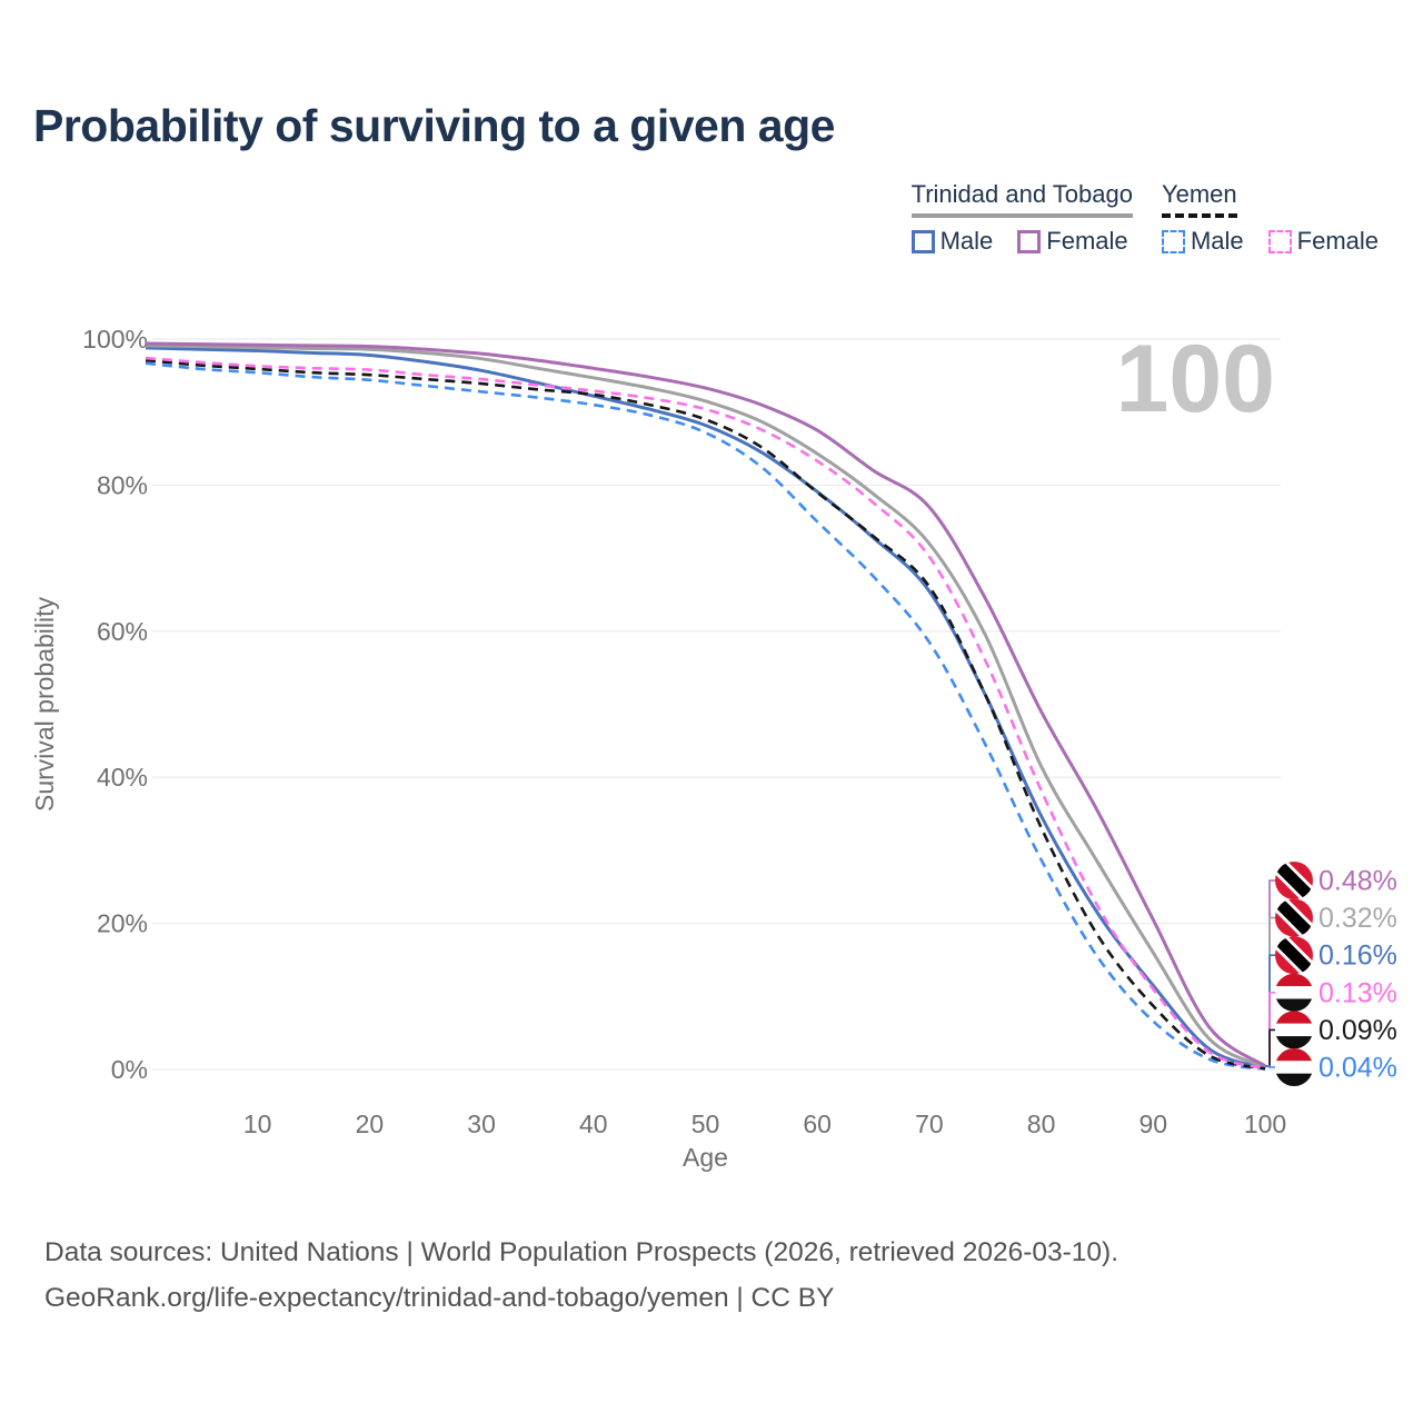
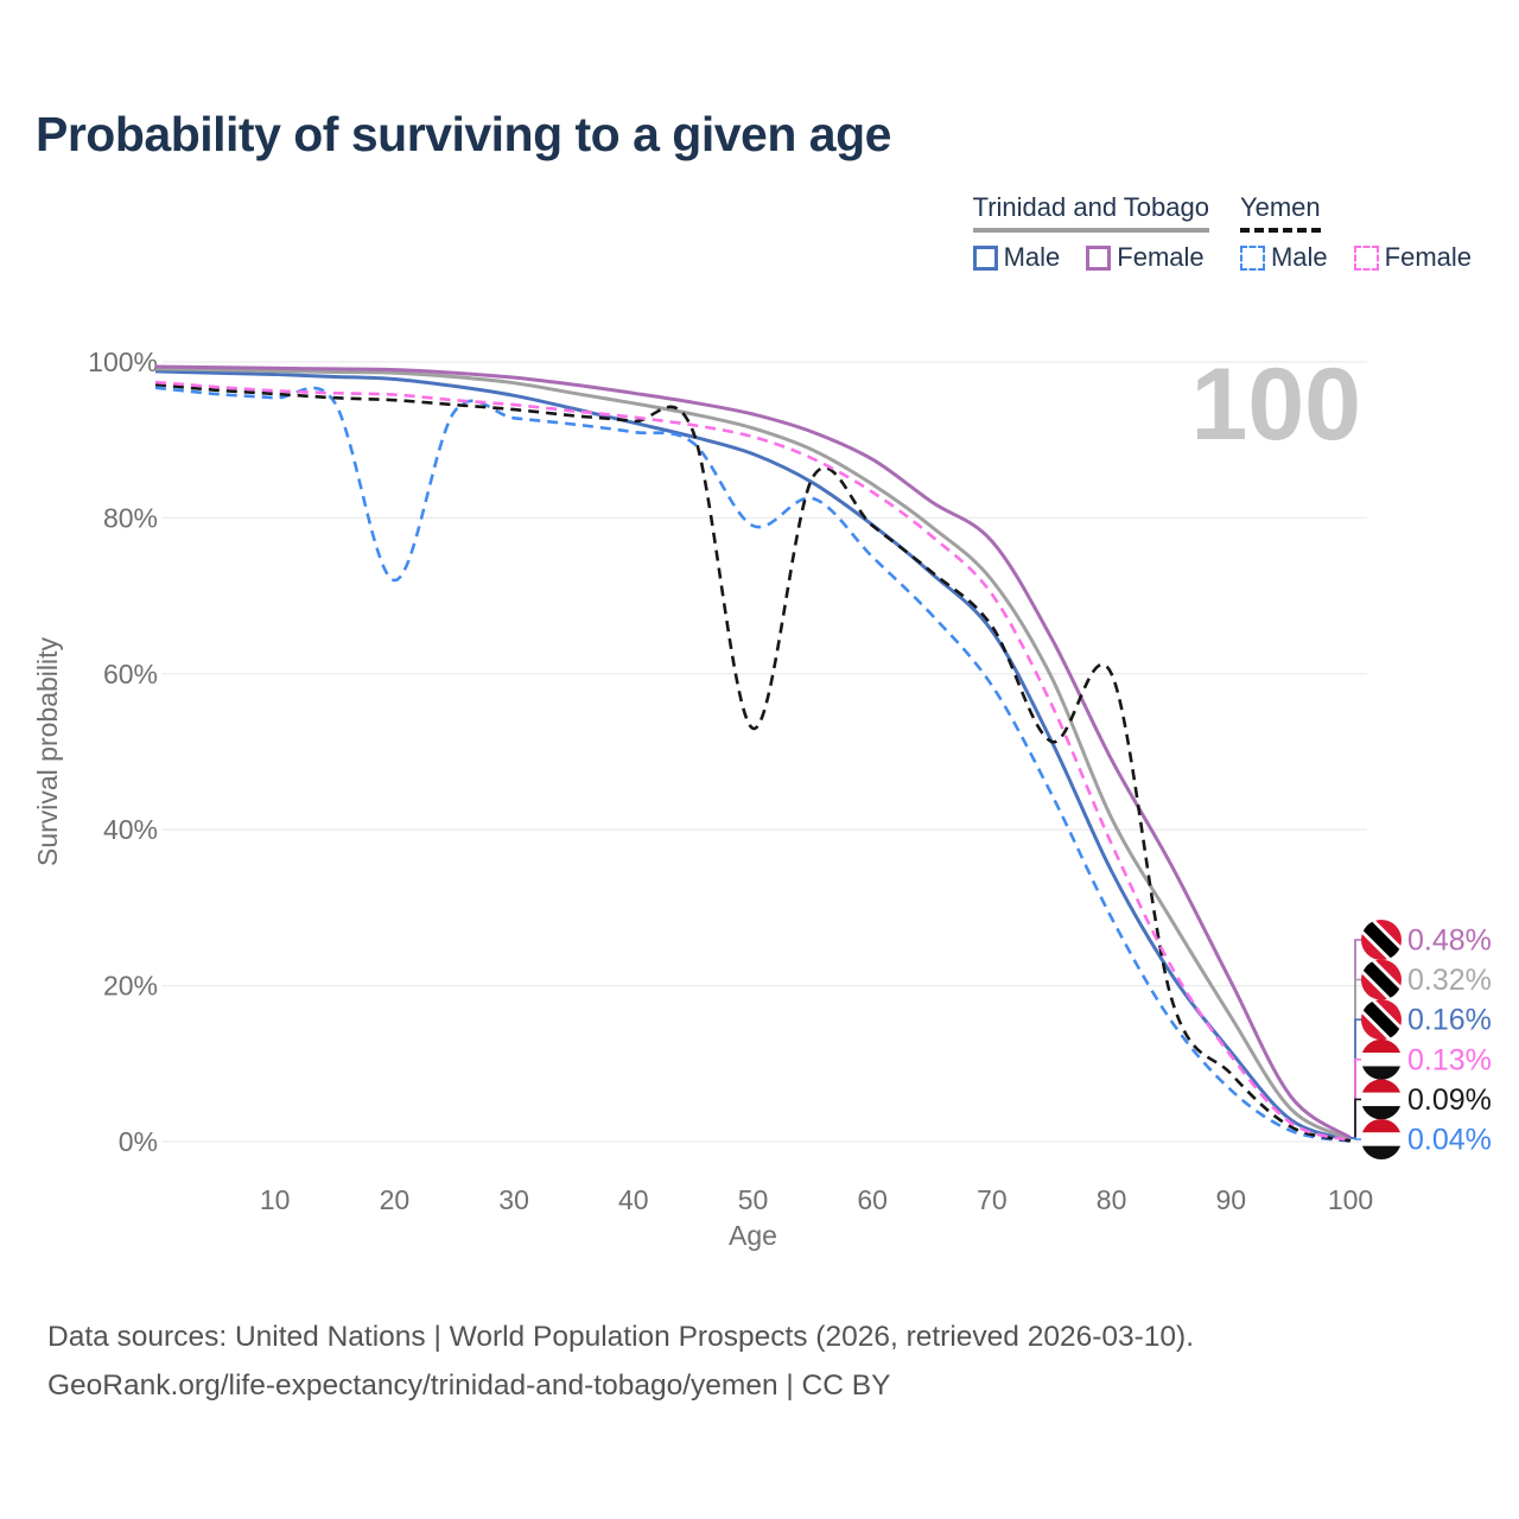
Yemen Male/20: 94% -> 72%
Yemen/50: 89% -> 53%
Yemen Male/50: 87% -> 79%
Yemen/80: 33% -> 60%
